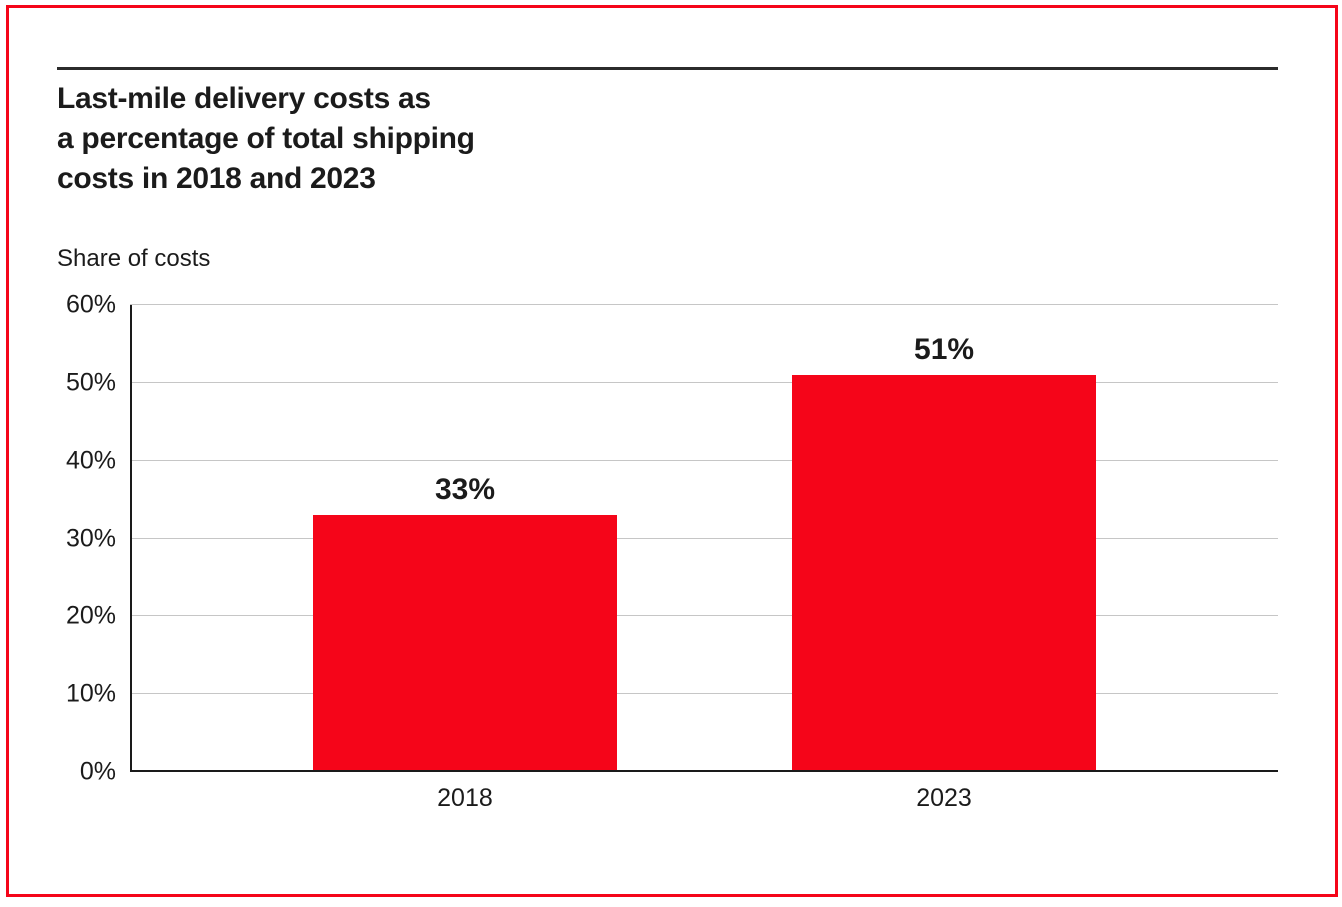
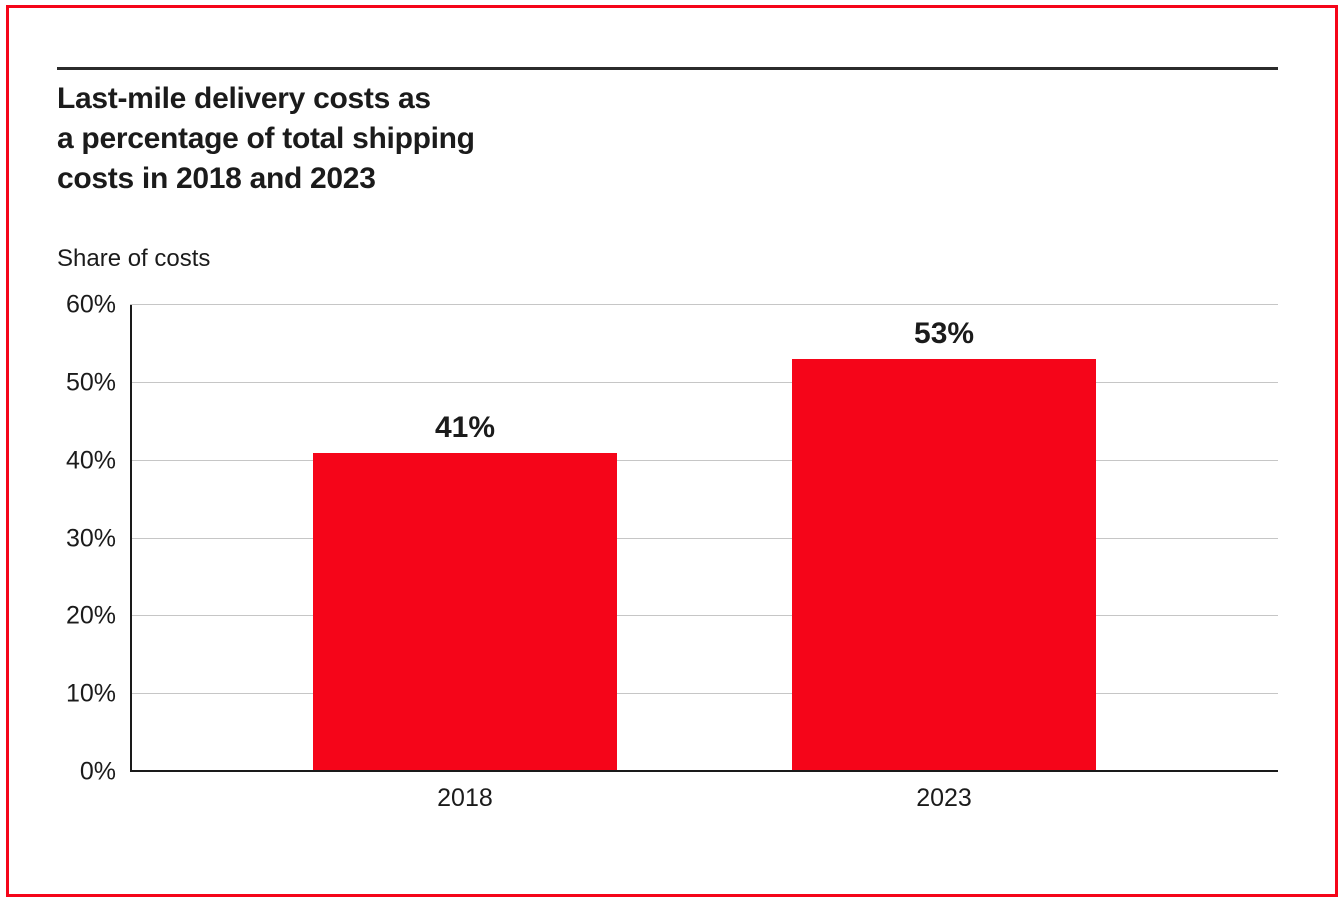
2018: 33% -> 41%
2023: 51% -> 53%
